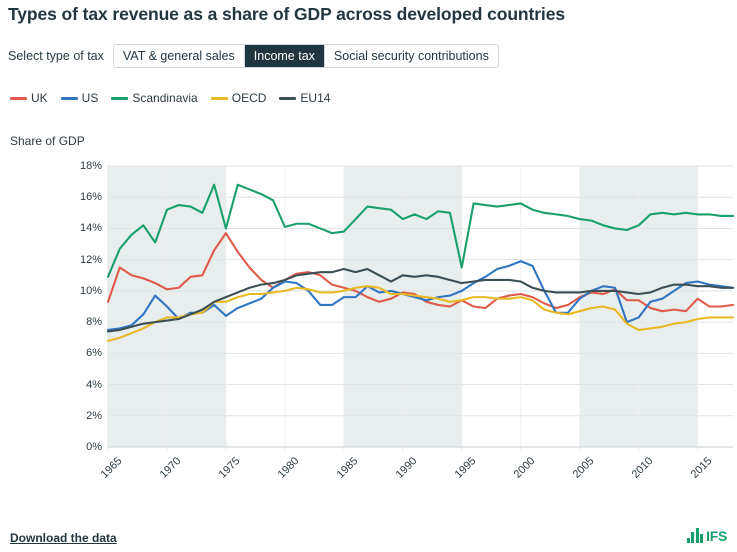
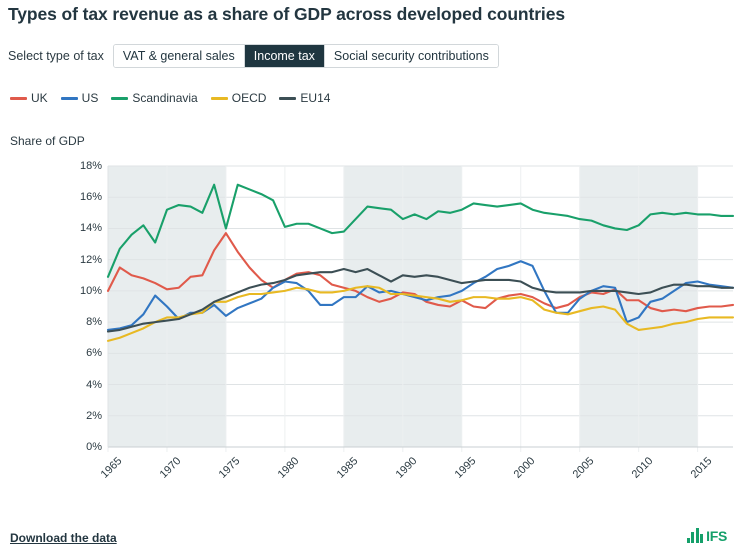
UK/1965: 9.3% -> 10.0%
Scandinavia/1995: 11.5% -> 15.2%
UK/2015: 9.5% -> 8.9%
